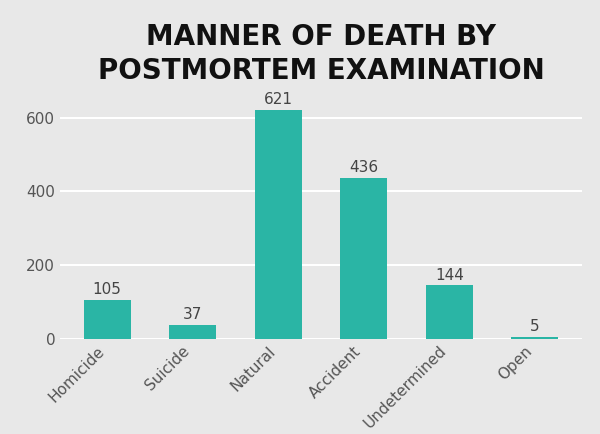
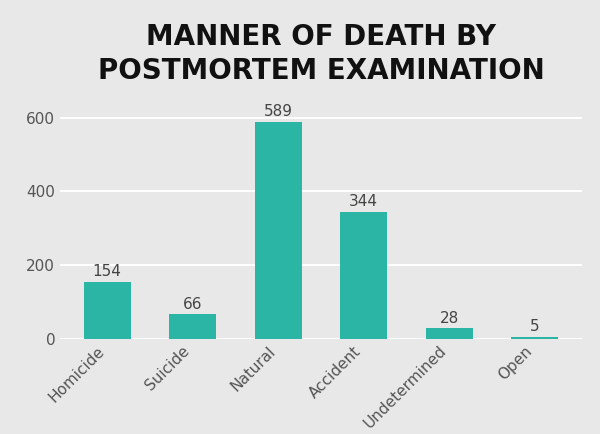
Homicide: 105 -> 154
Suicide: 37 -> 66
Natural: 621 -> 589
Accident: 436 -> 344
Undetermined: 144 -> 28
